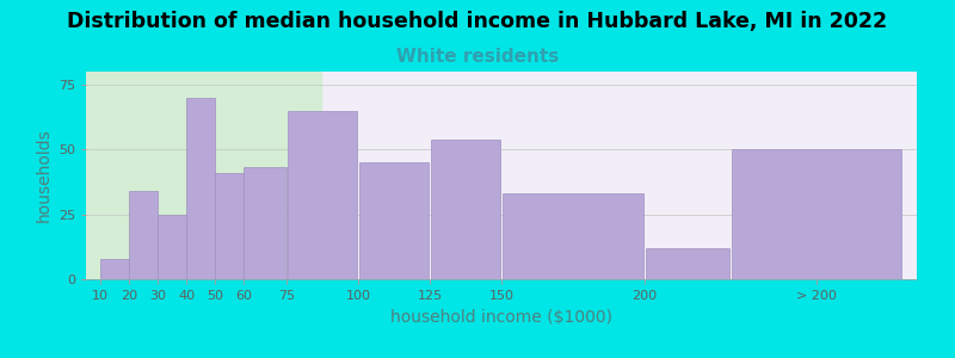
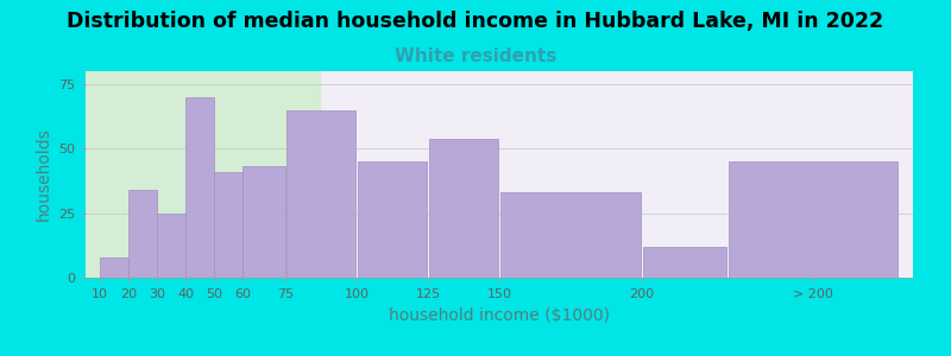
> 200: 50 -> 45
